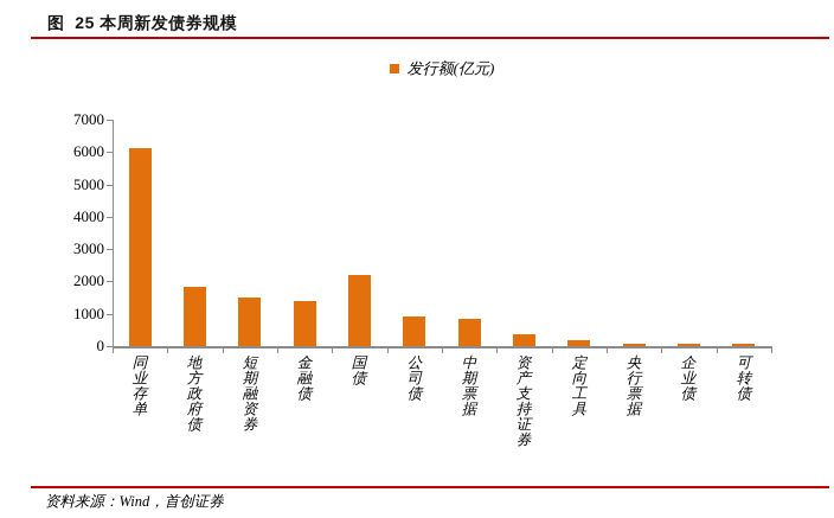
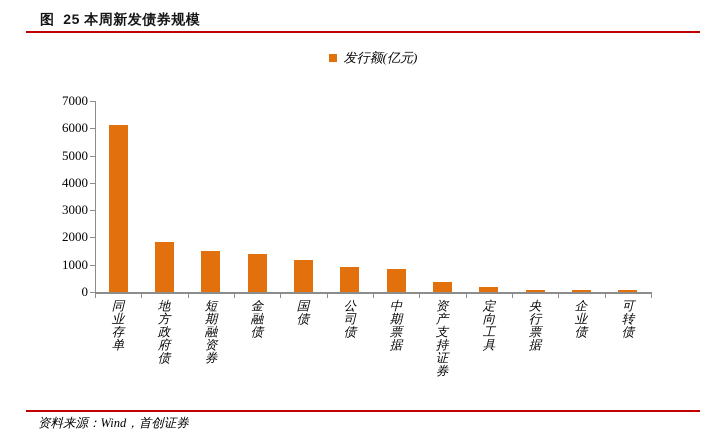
国债: 2200 -> 1200
